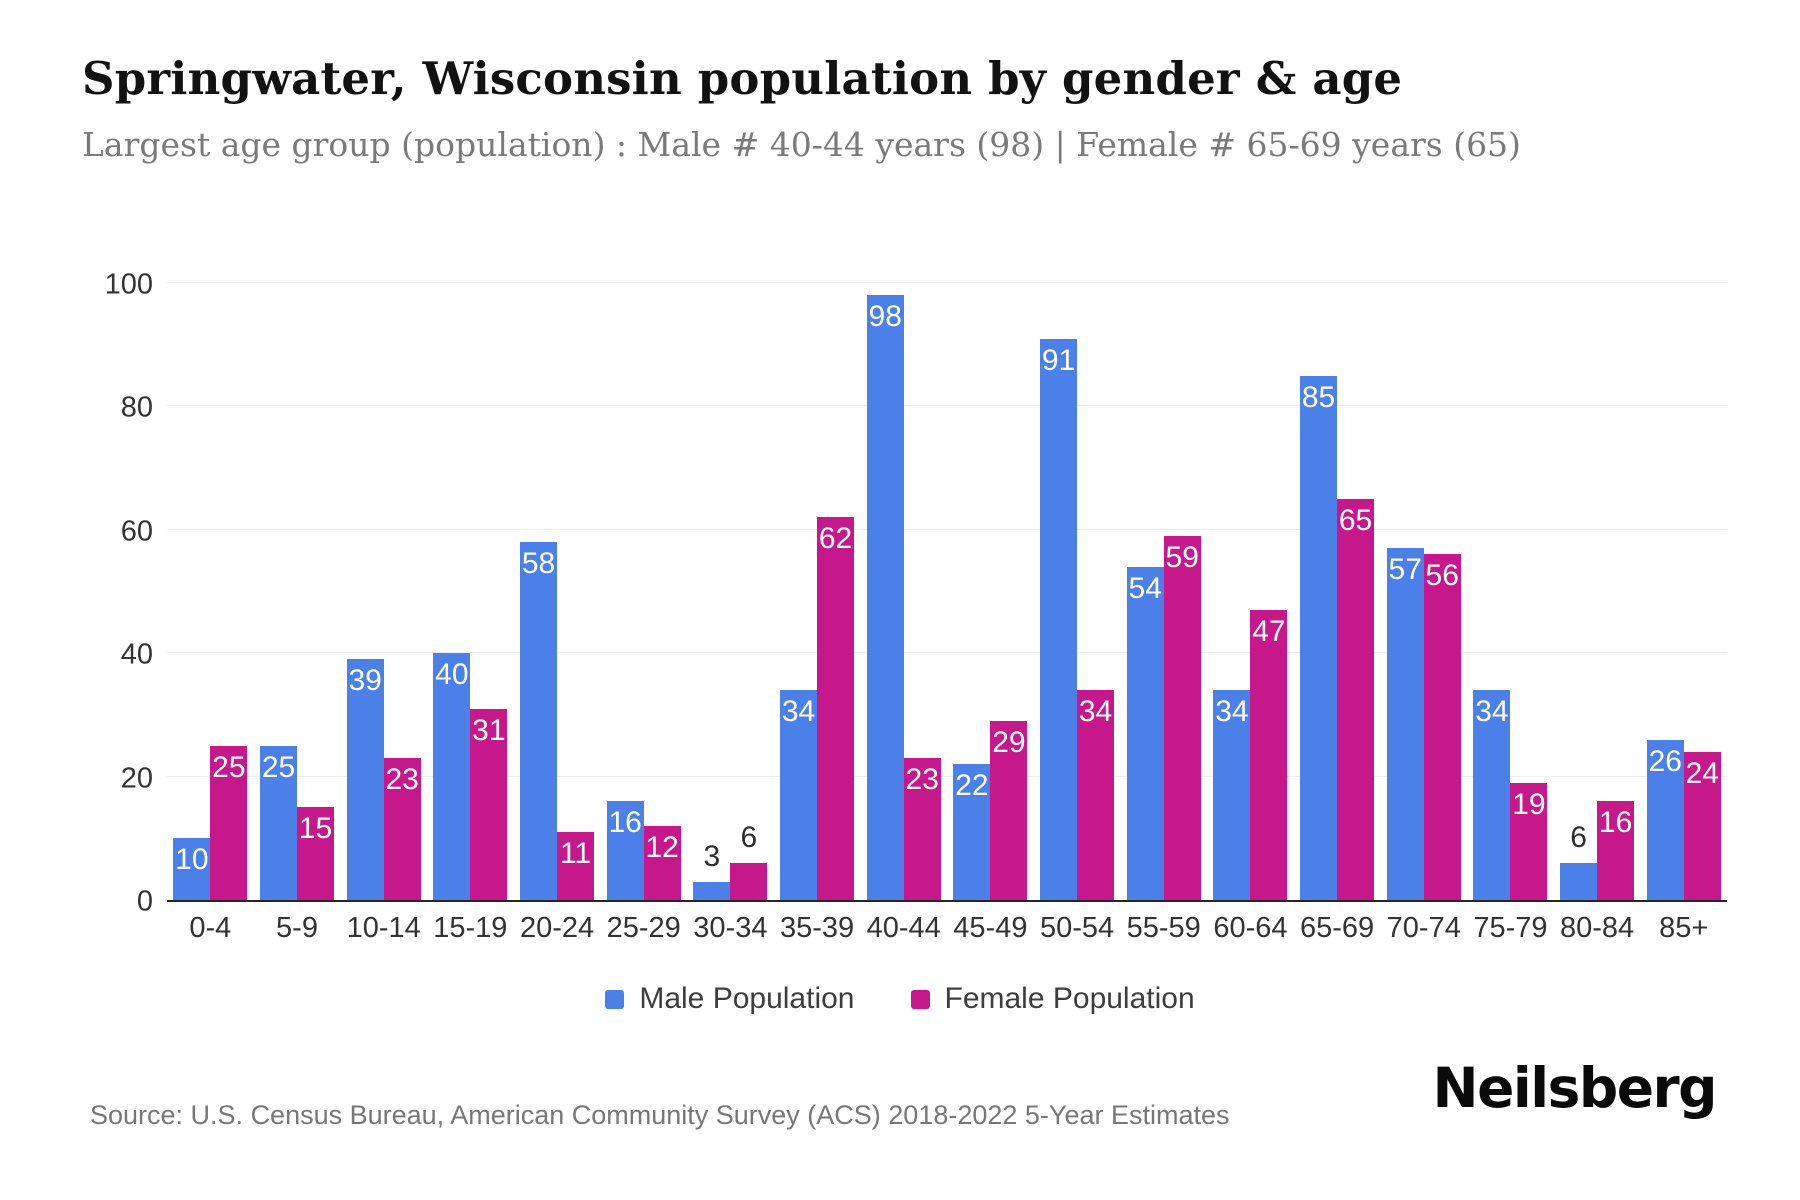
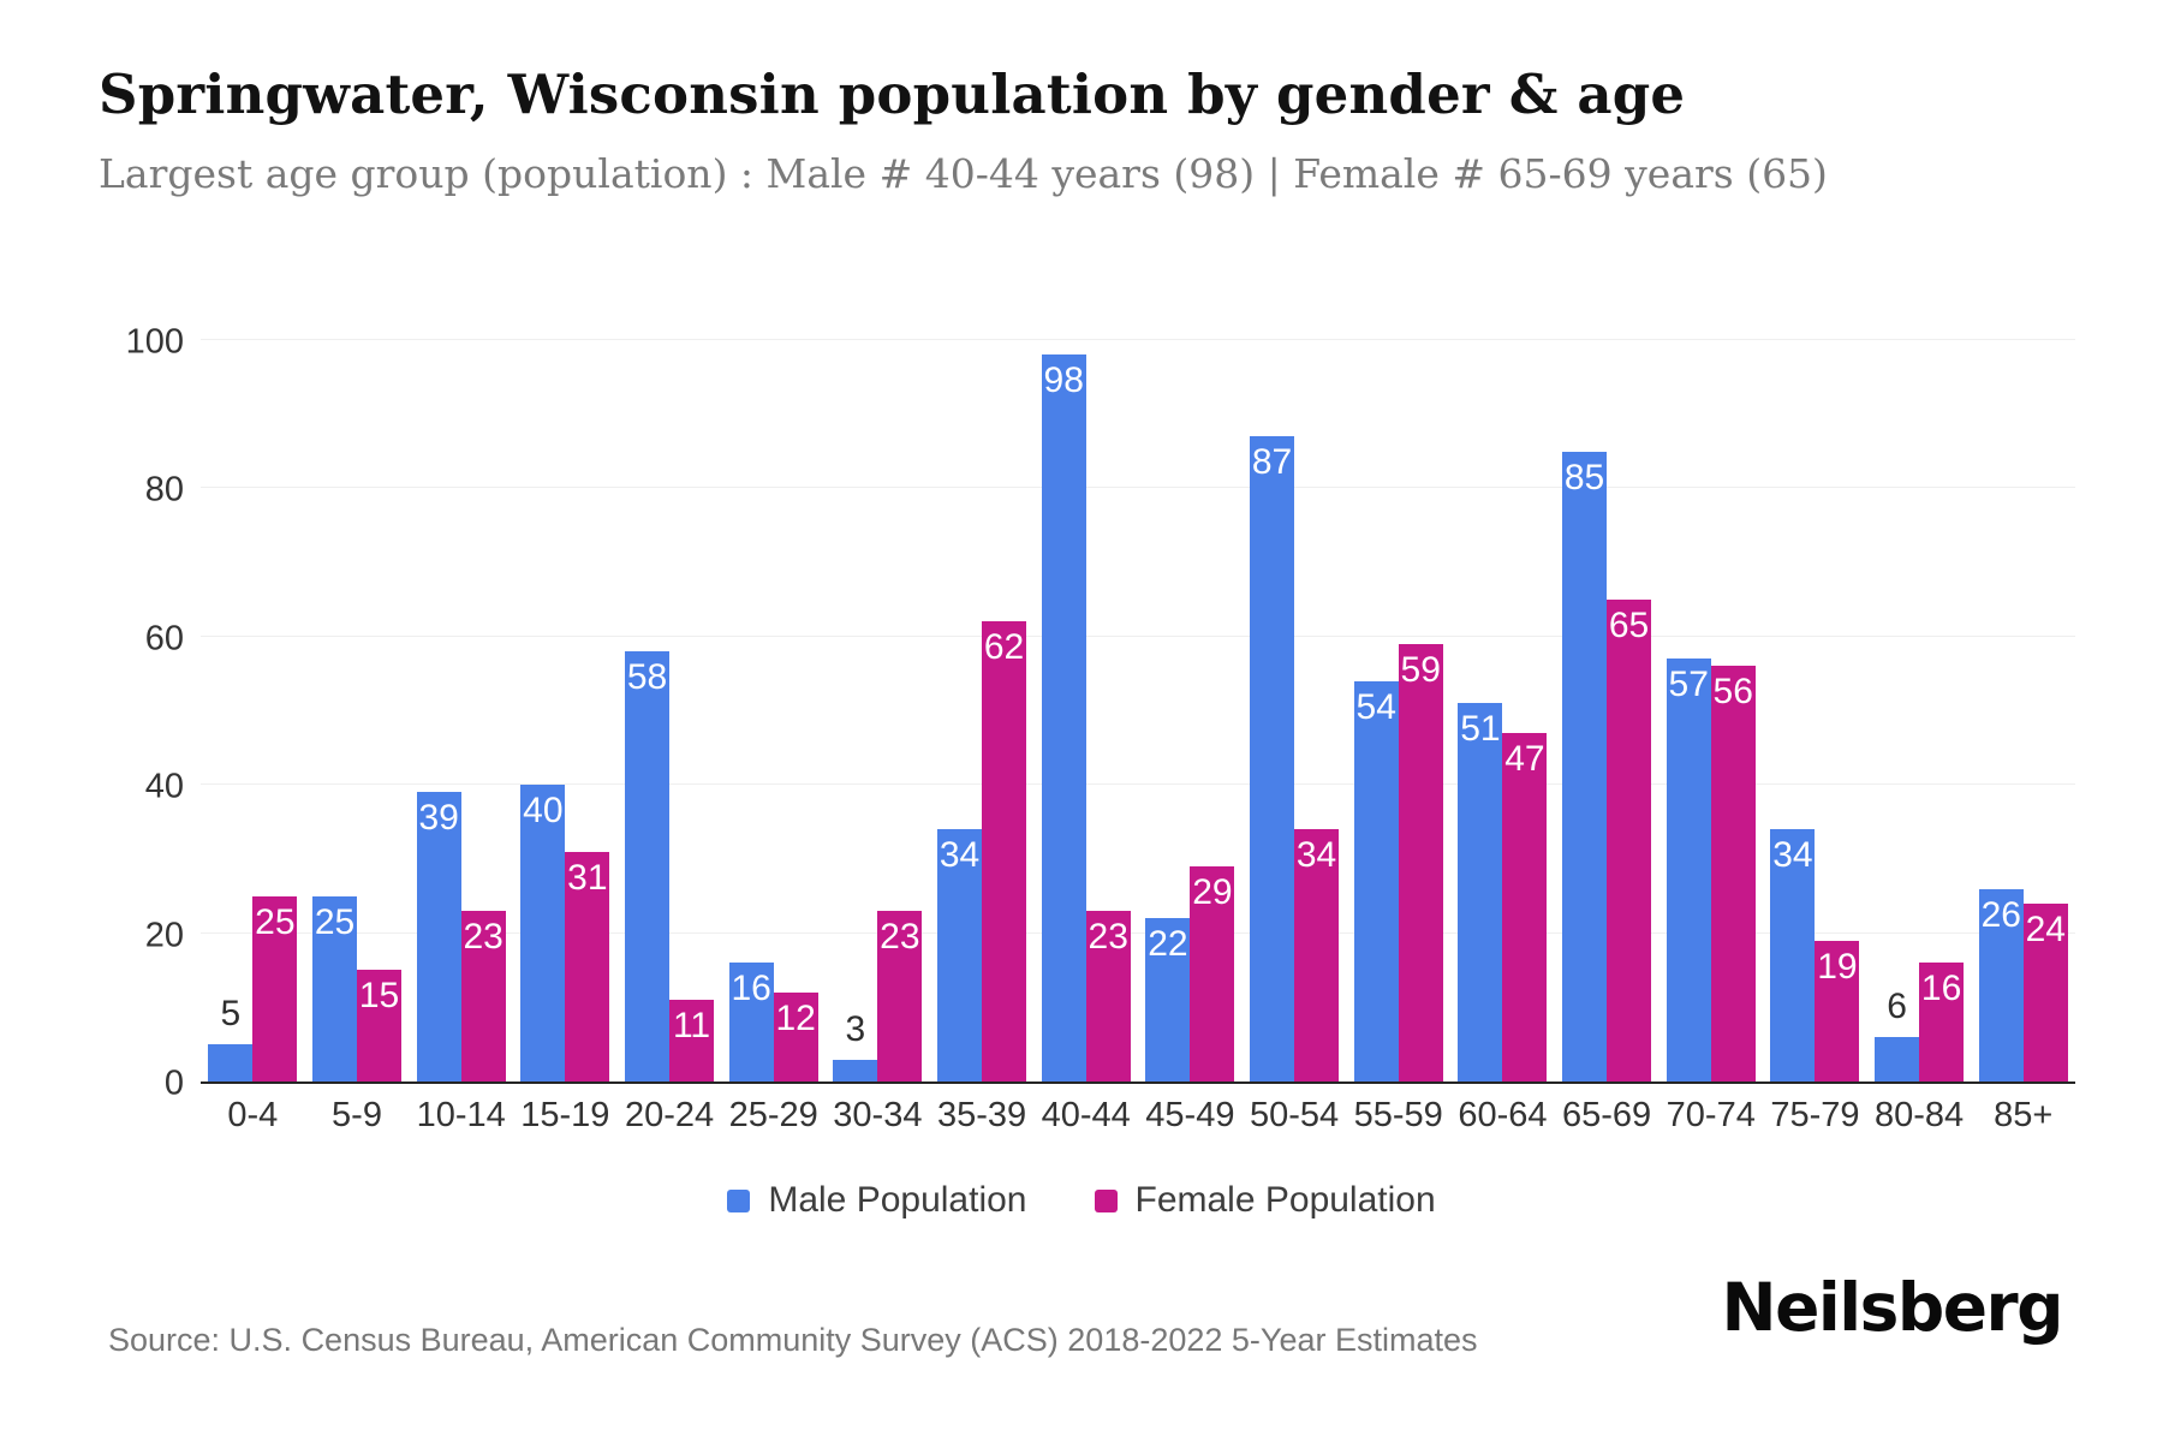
Male Population/0-4: 10 -> 5
Female Population/30-34: 6 -> 23
Male Population/50-54: 91 -> 87
Male Population/60-64: 34 -> 51
